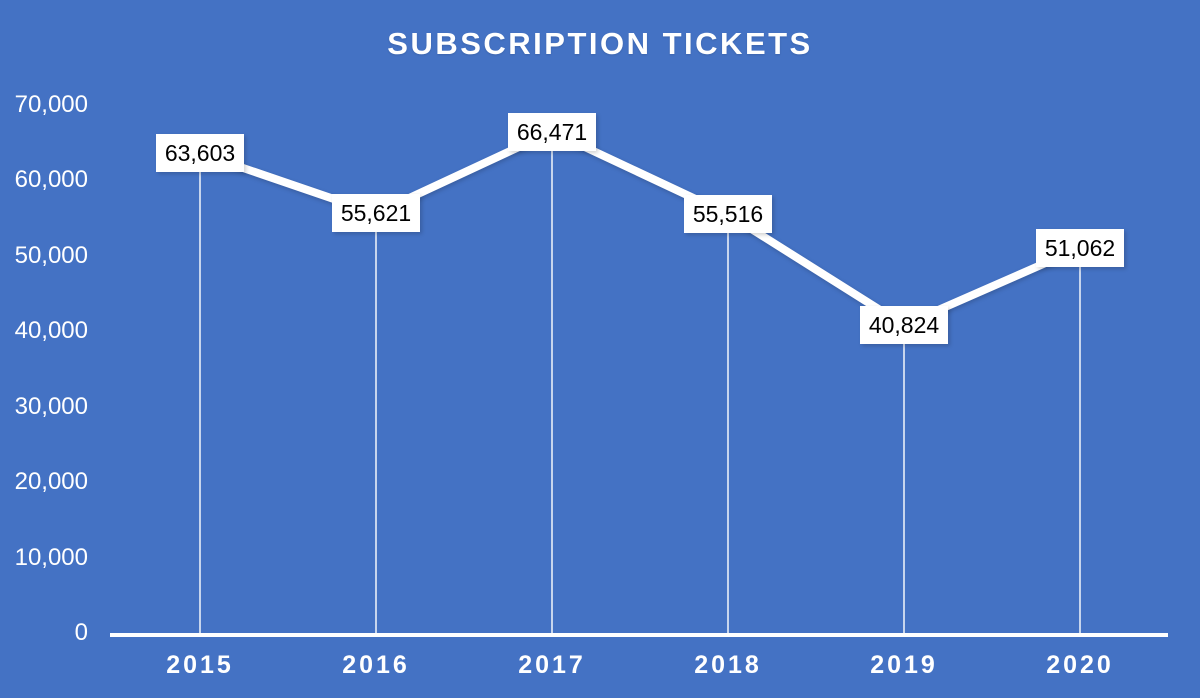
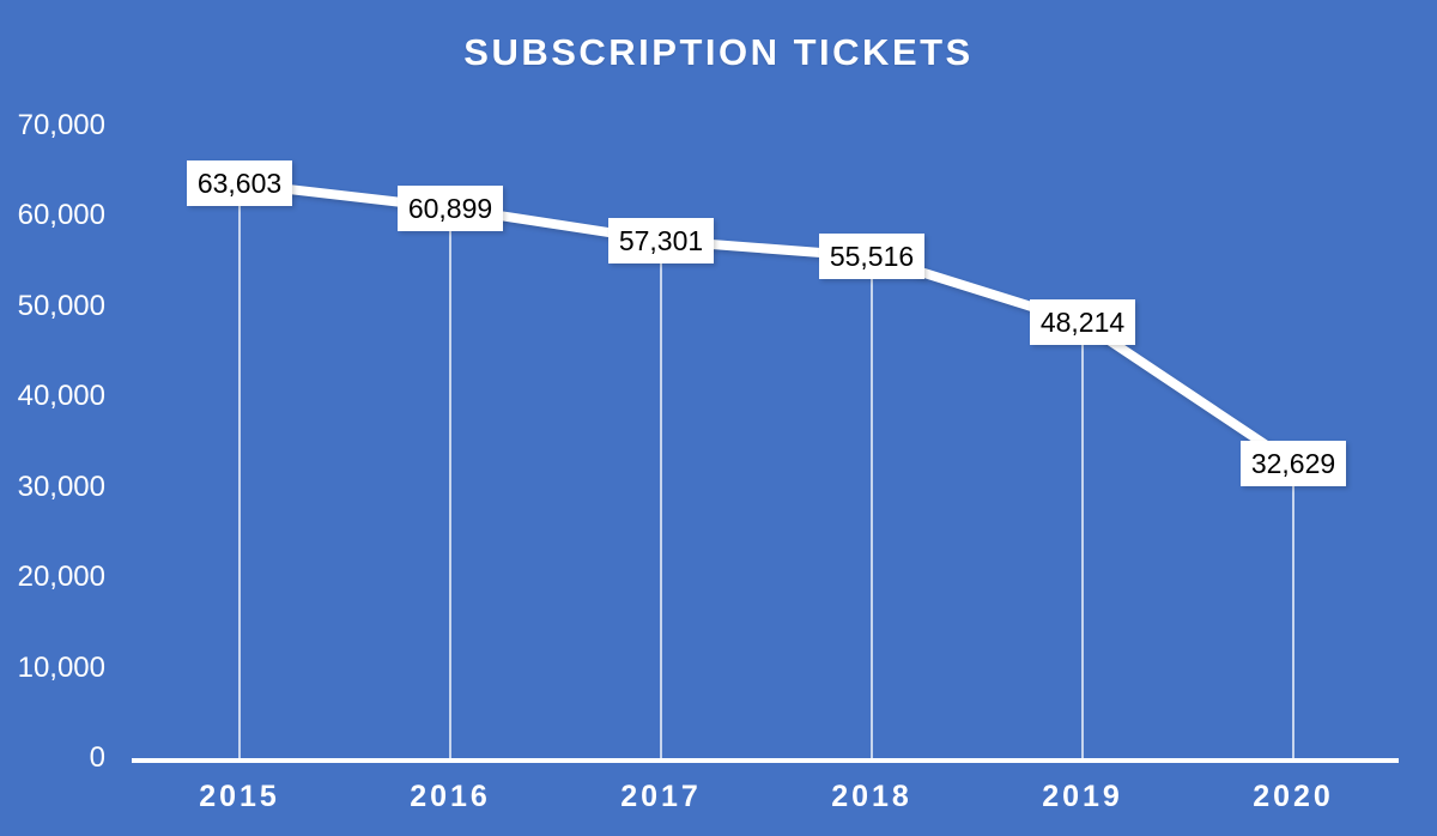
2016: 55,621 -> 60,899
2017: 66,471 -> 57,301
2019: 40,824 -> 48,214
2020: 51,062 -> 32,629
